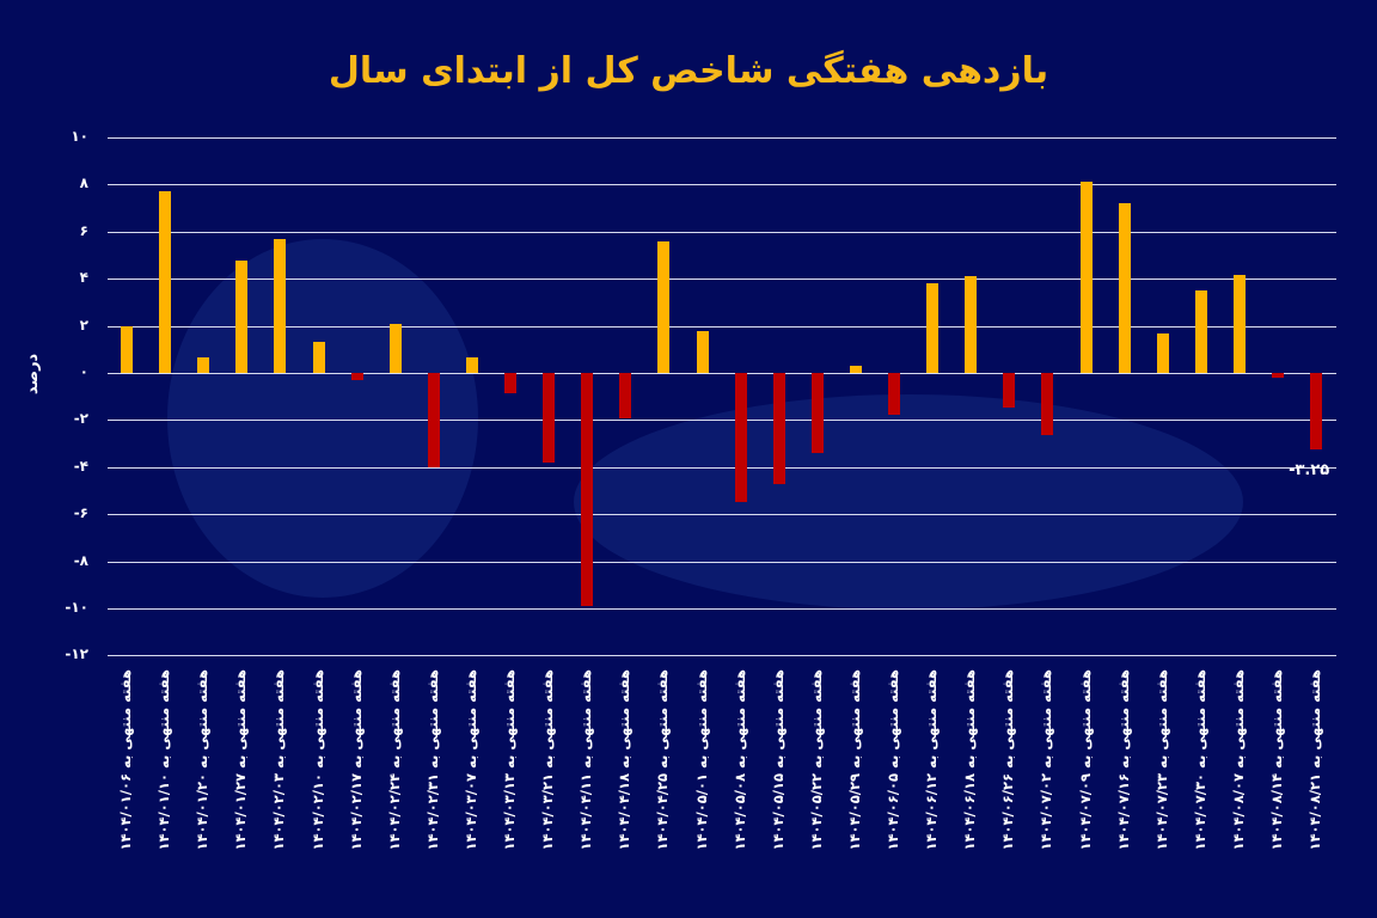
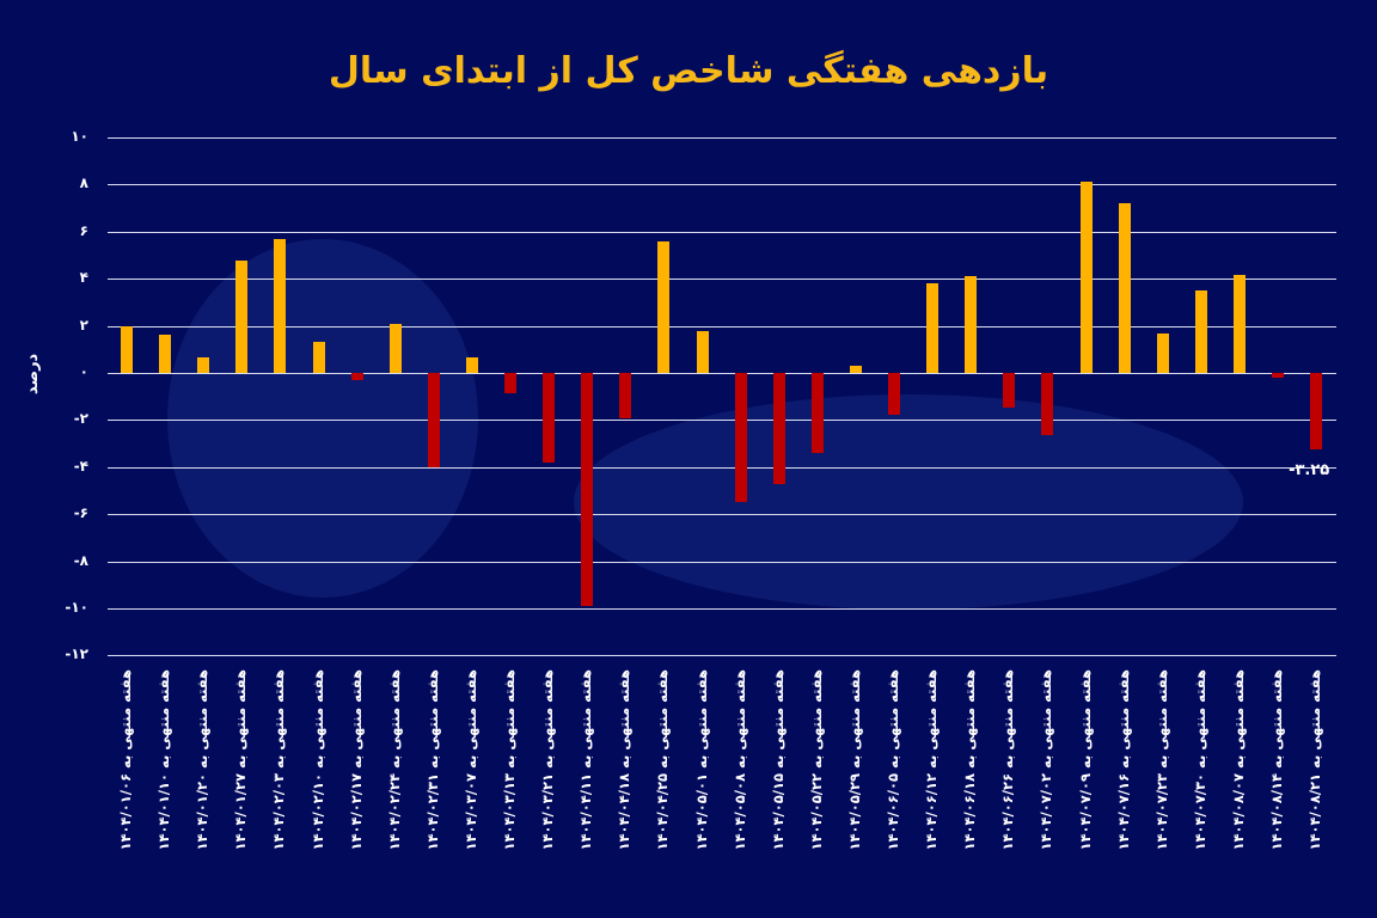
هفته منتهی به ۱۴۰۴/۰۱/۱۰: 7.7 -> 1.6
